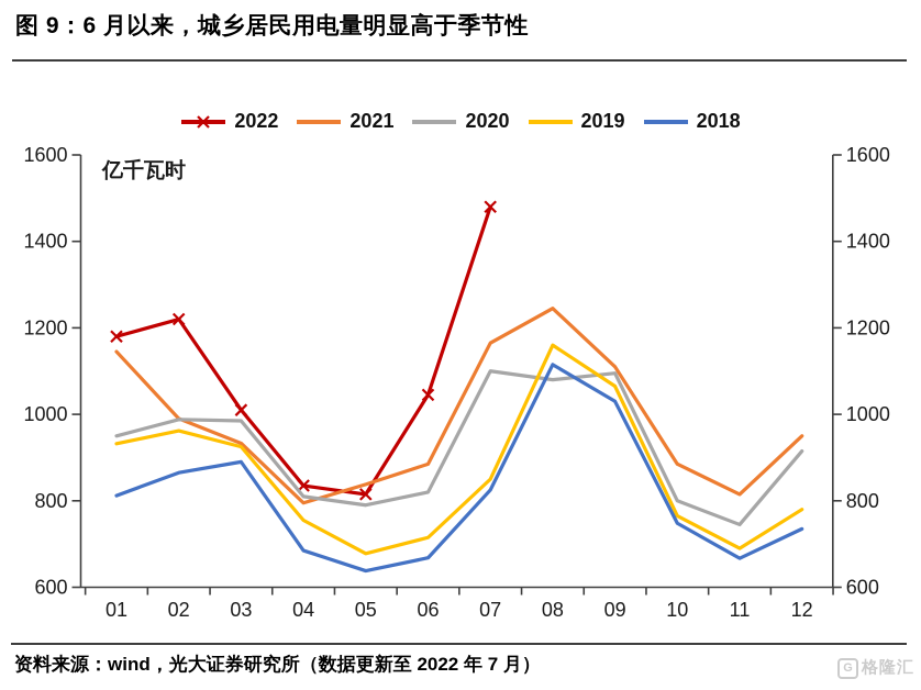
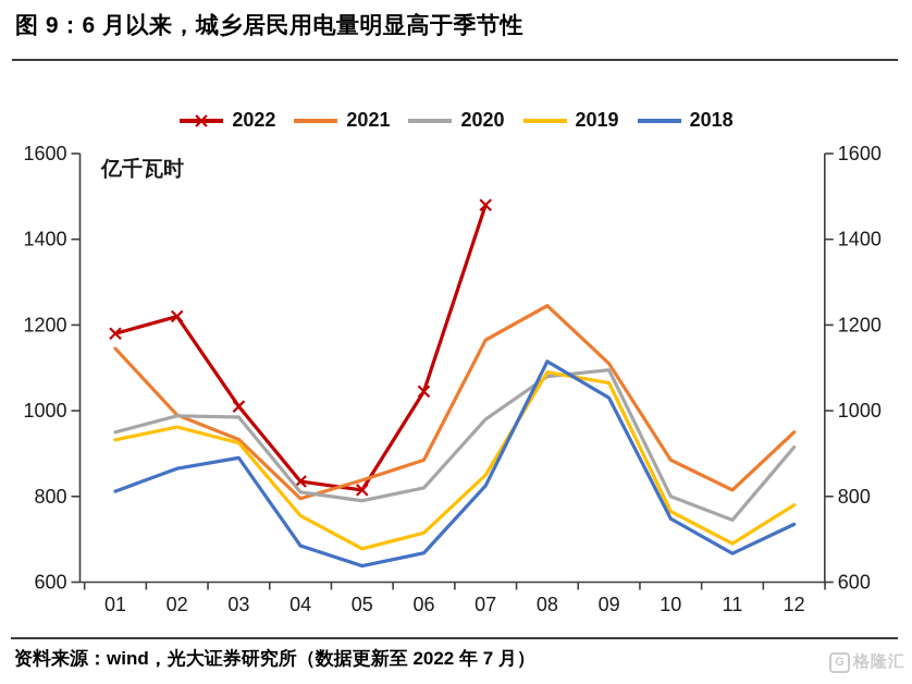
2020/07: 1100 -> 980
2019/08: 1160 -> 1090
